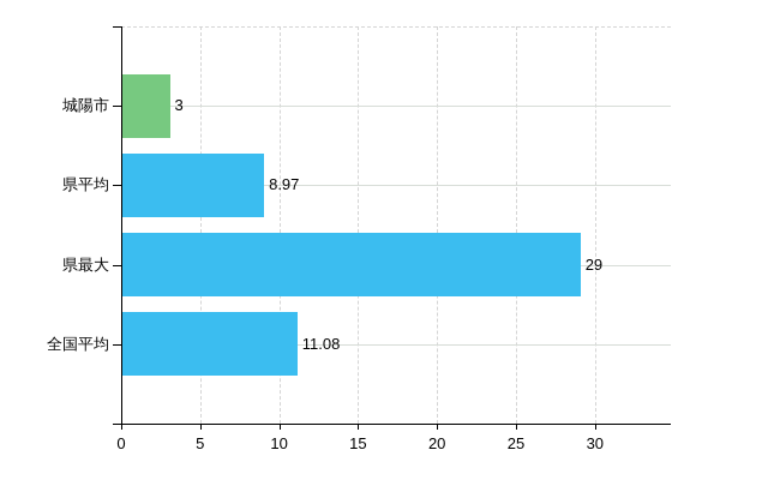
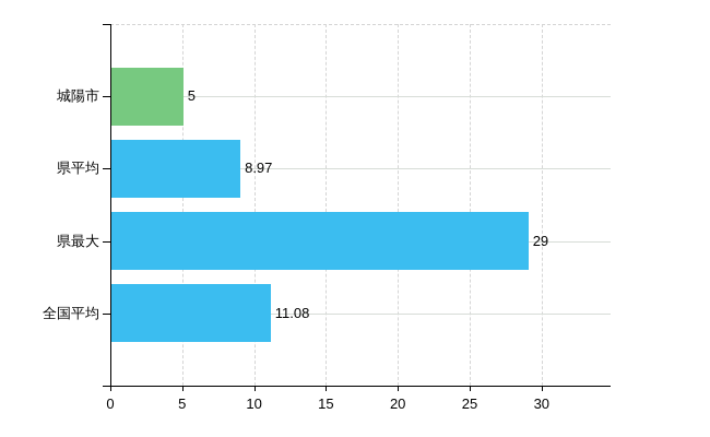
城陽市: 3 -> 5
